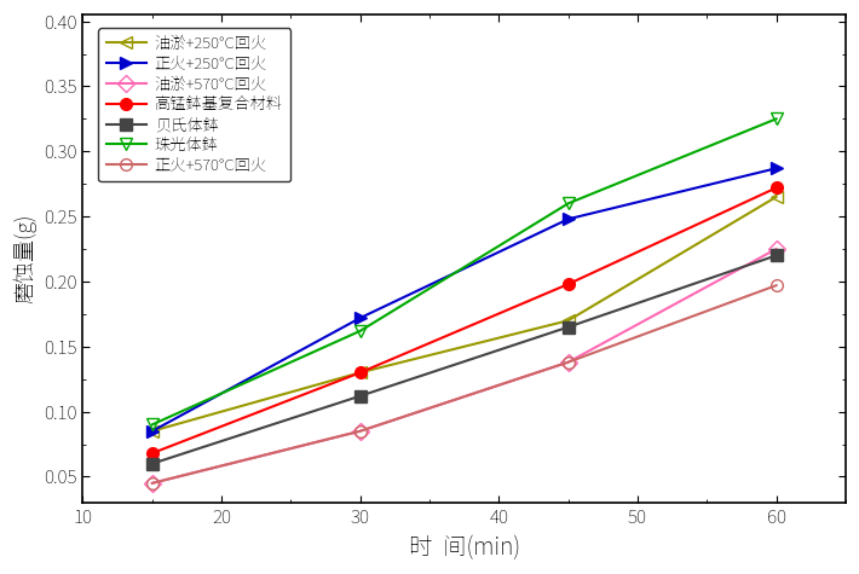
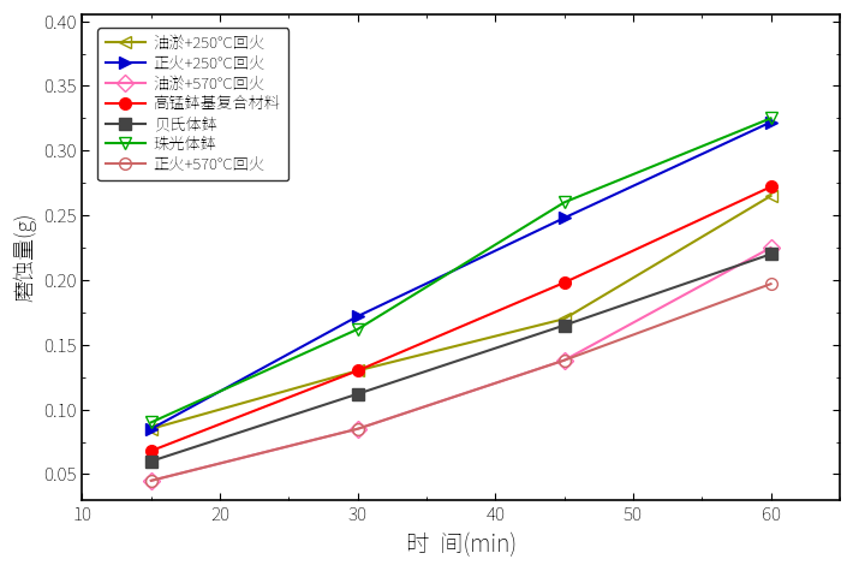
正火+250°C回火/60: 0.287 -> 0.322
